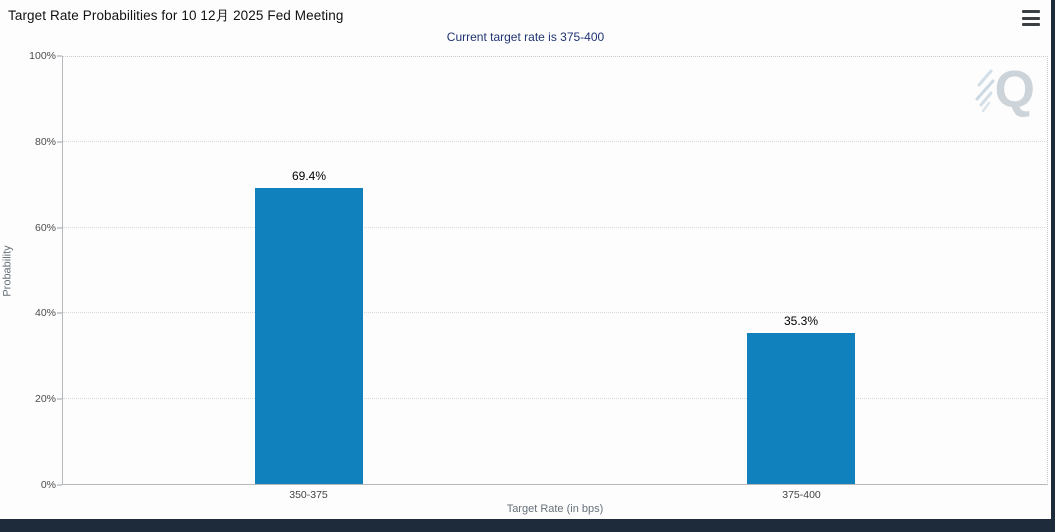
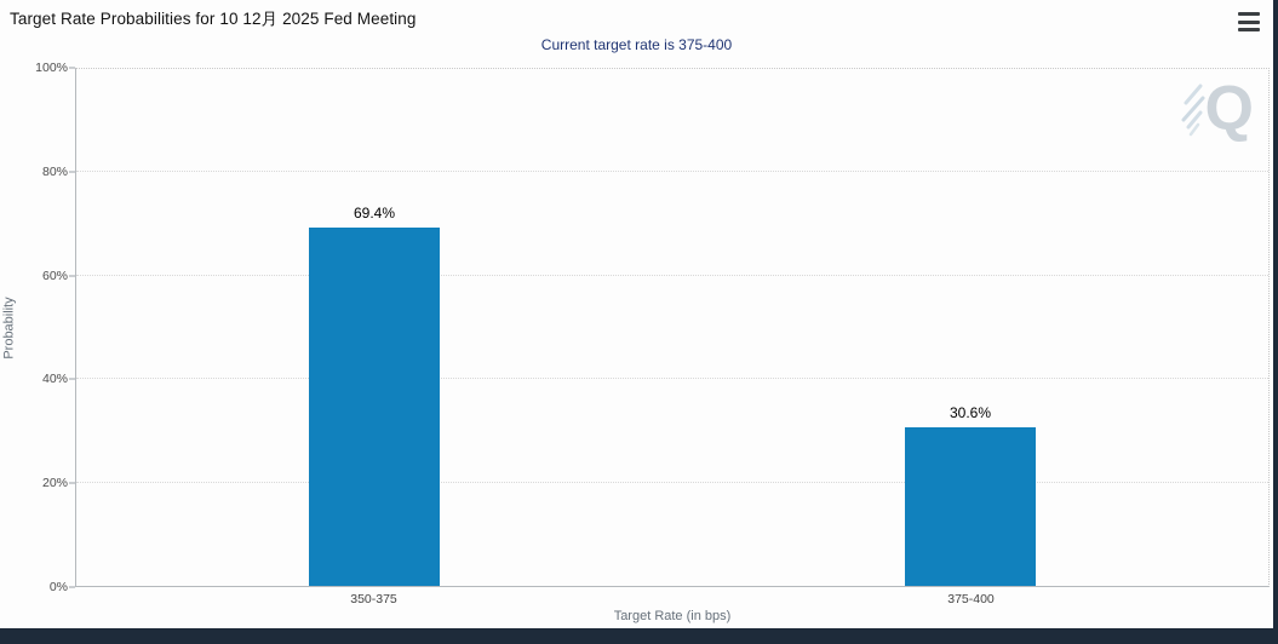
375-400: 35.3% -> 30.6%
